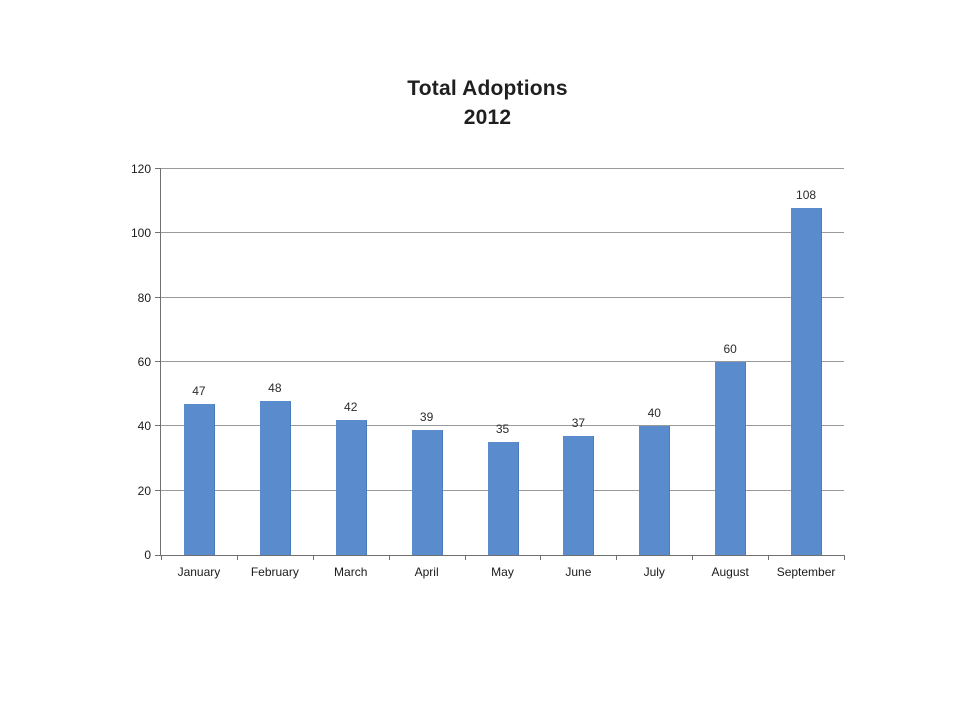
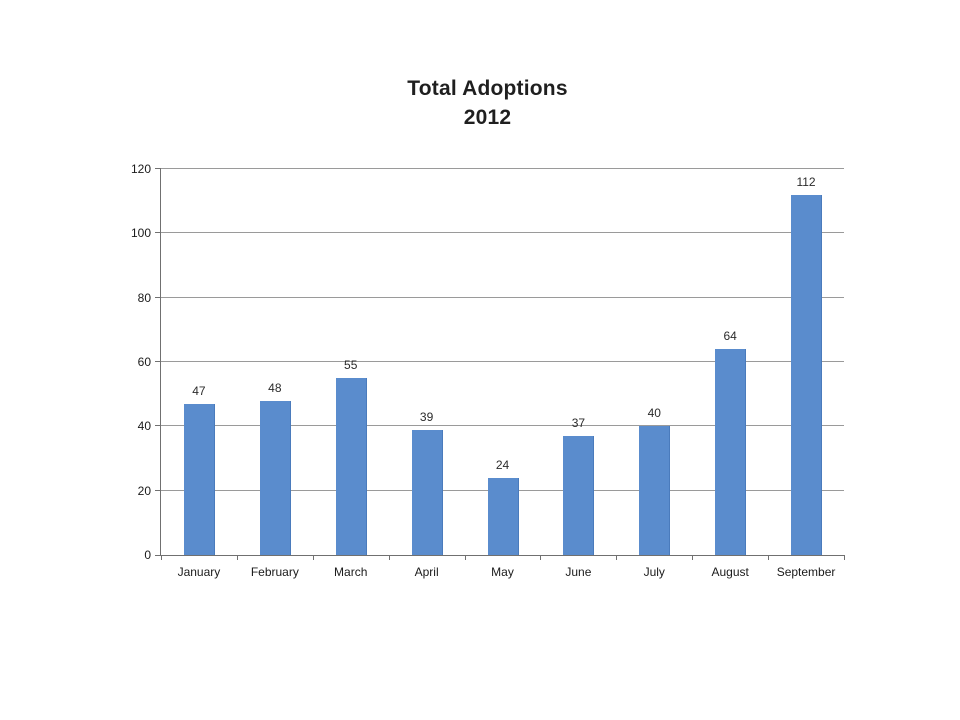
March: 42 -> 55
May: 35 -> 24
August: 60 -> 64
September: 108 -> 112
